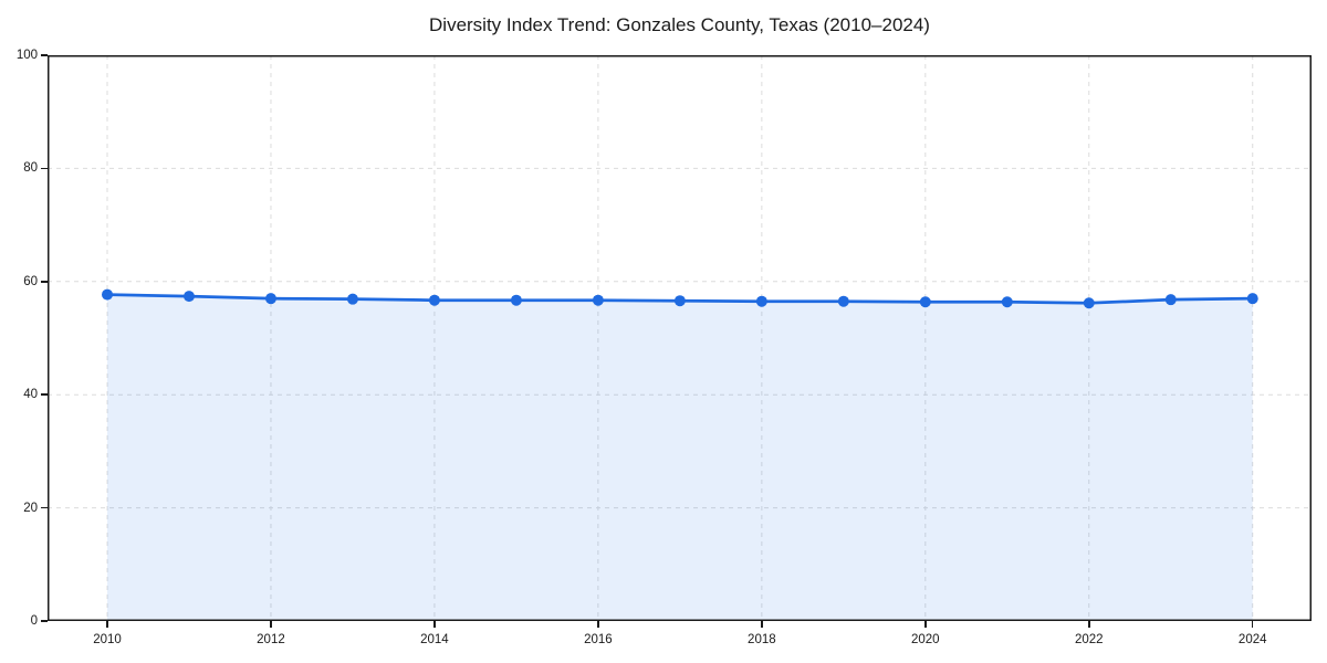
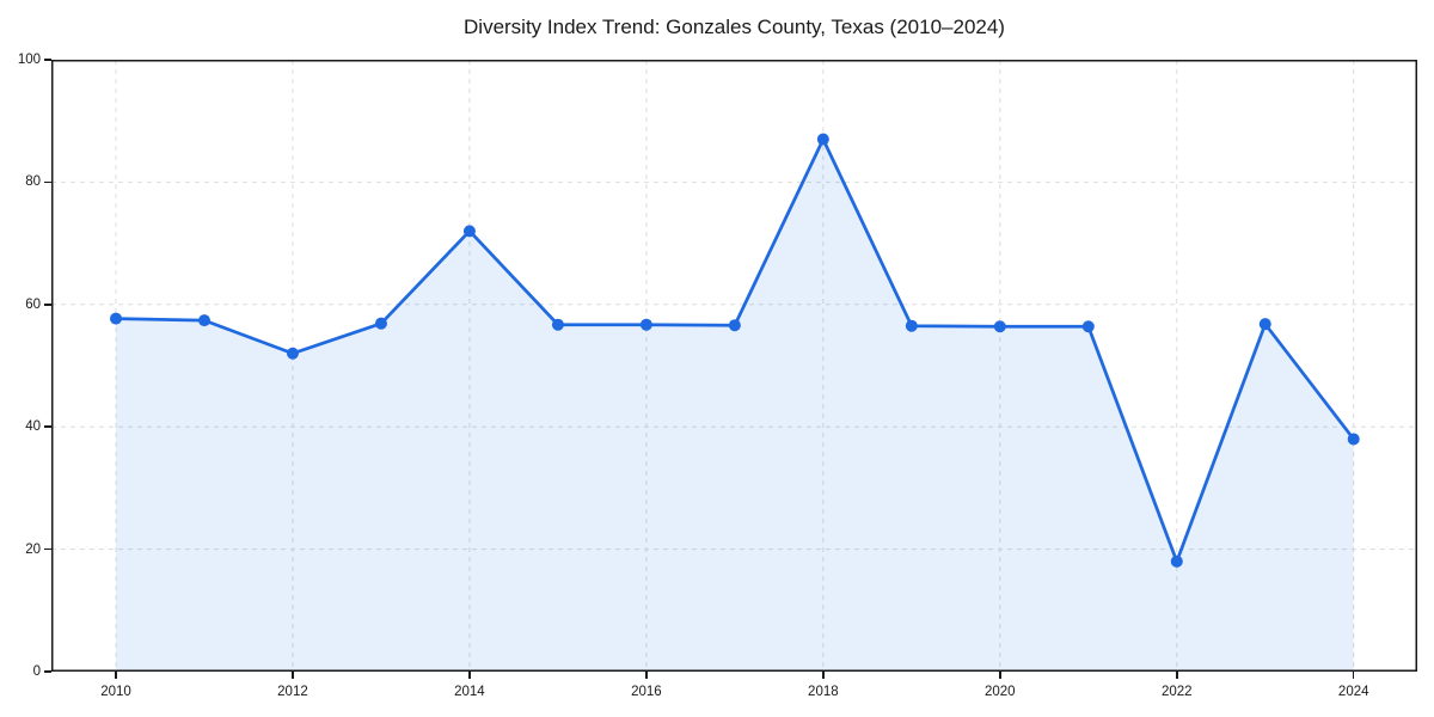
2012: 57 -> 52
2014: 57 -> 72
2018: 56 -> 87
2022: 56 -> 18
2024: 57 -> 38
